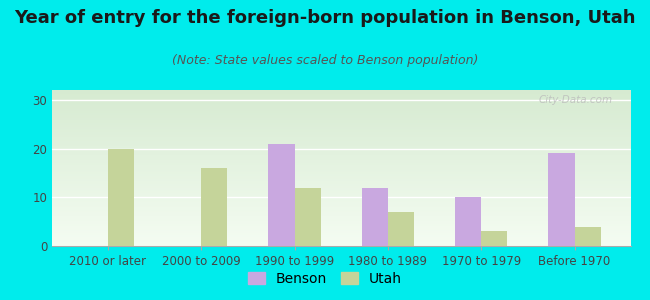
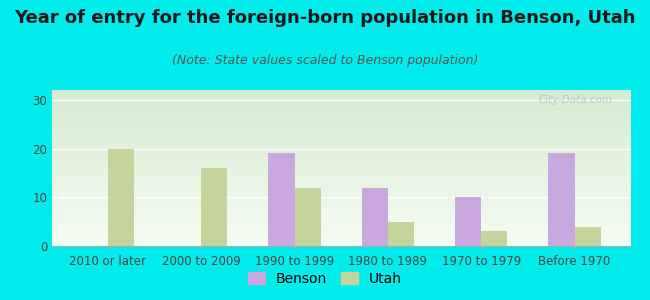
Benson/1990 to 1999: 21 -> 19
Utah/1980 to 1989: 7 -> 5
